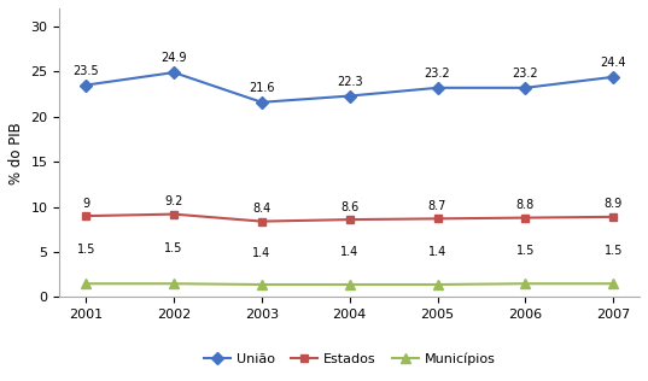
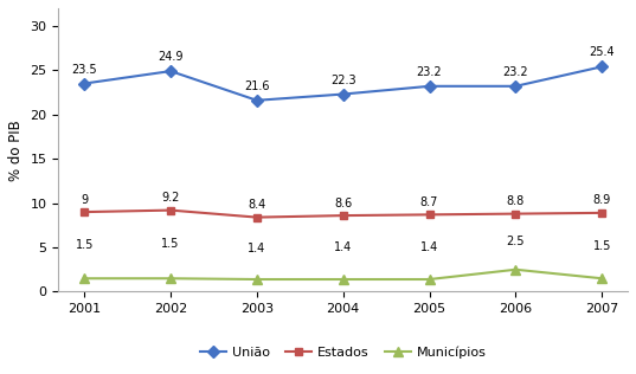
Municípios/2006: 1.5 -> 2.5
União/2007: 24.4 -> 25.4
